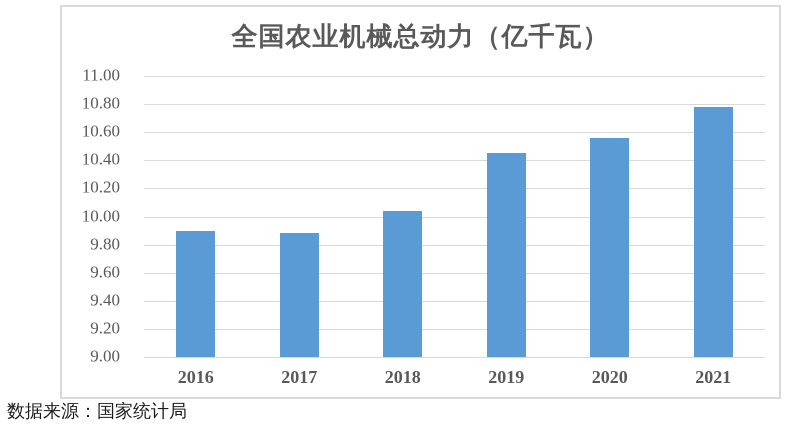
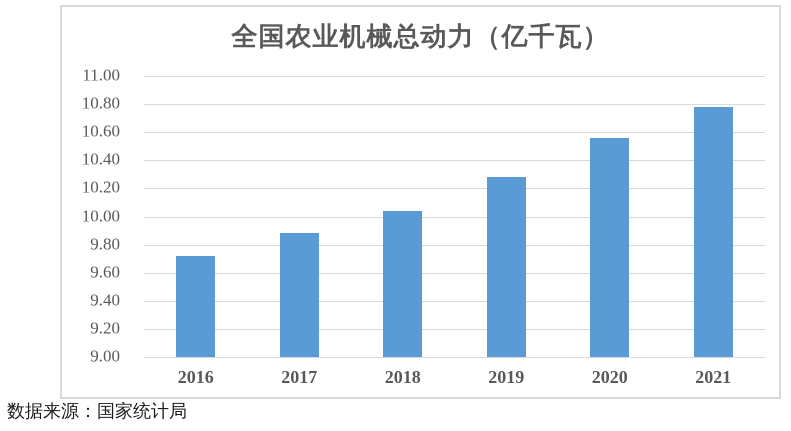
2016: 9.90 -> 9.72
2019: 10.45 -> 10.28
